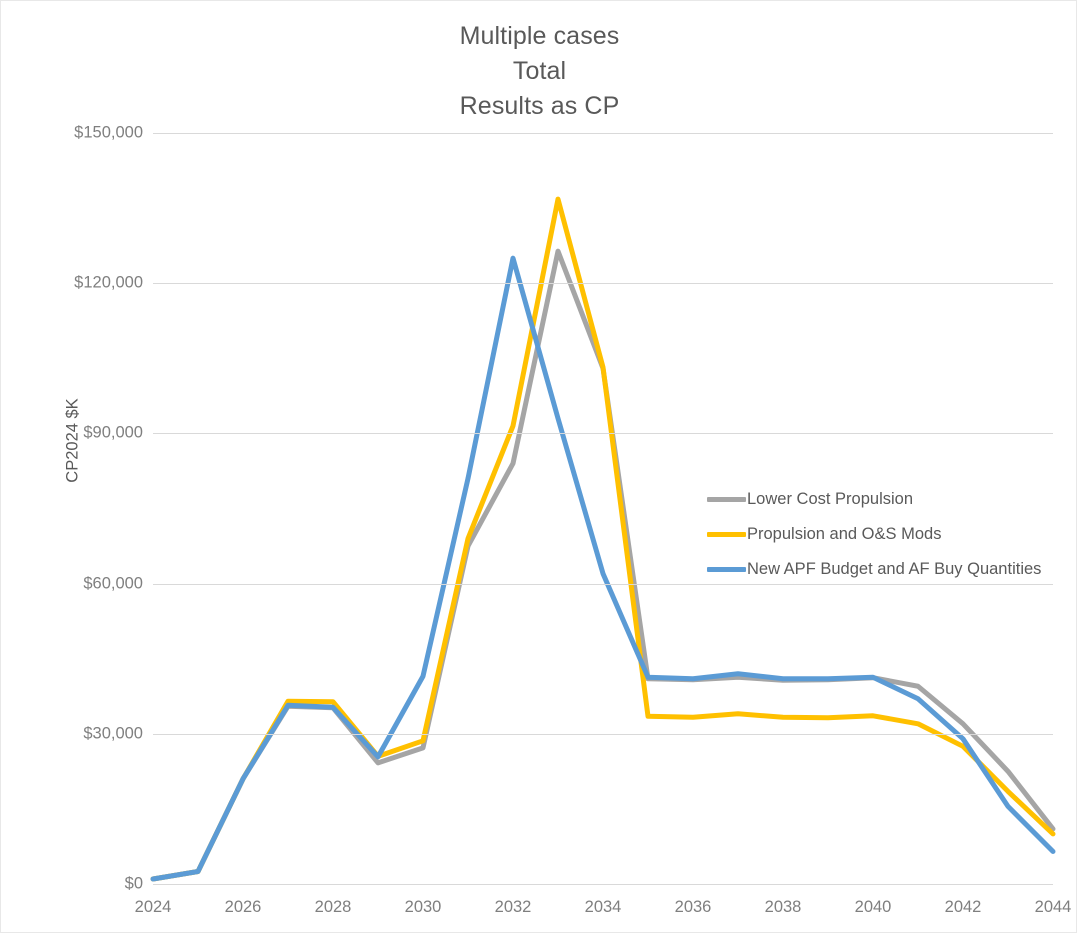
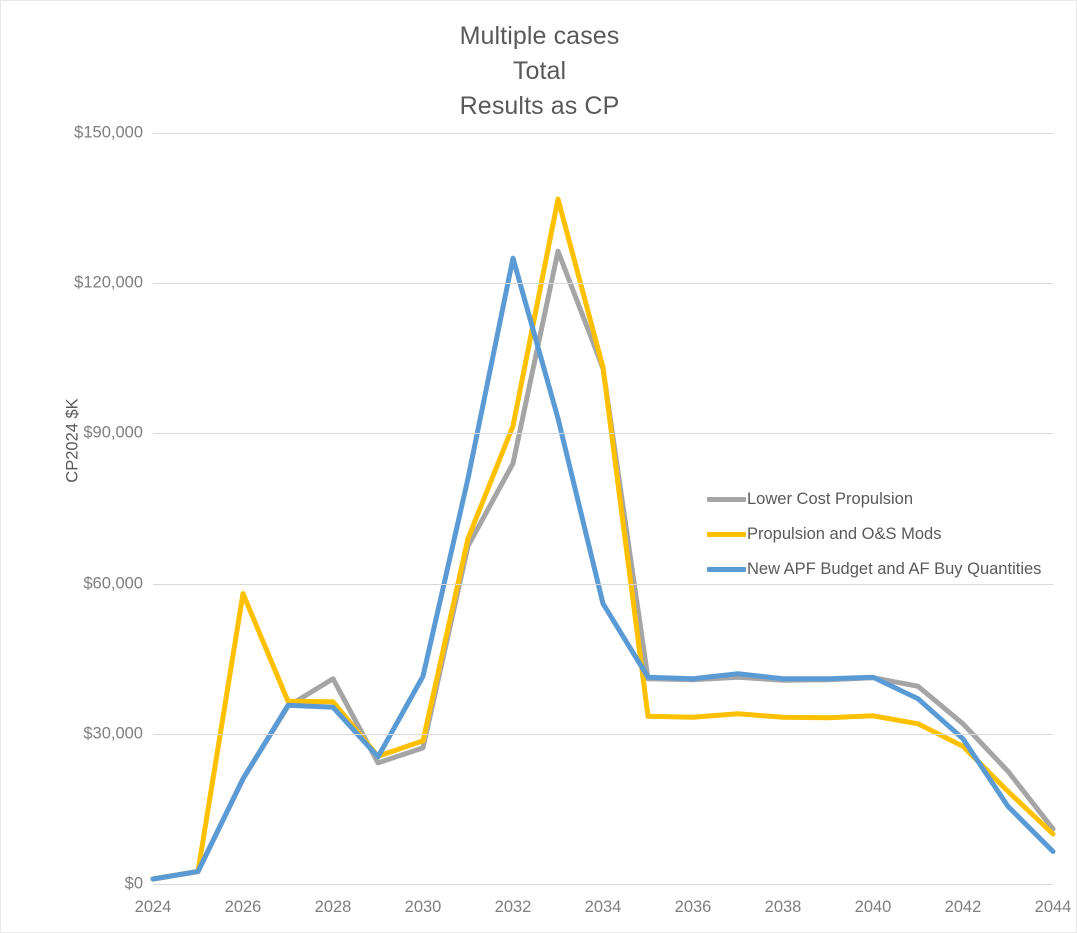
Propulsion and O&S Mods/2026: $21000 -> $58000
Lower Cost Propulsion/2028: $35000 -> $41000
New APF Budget and AF Buy Quantities/2034: $62000 -> $56000
